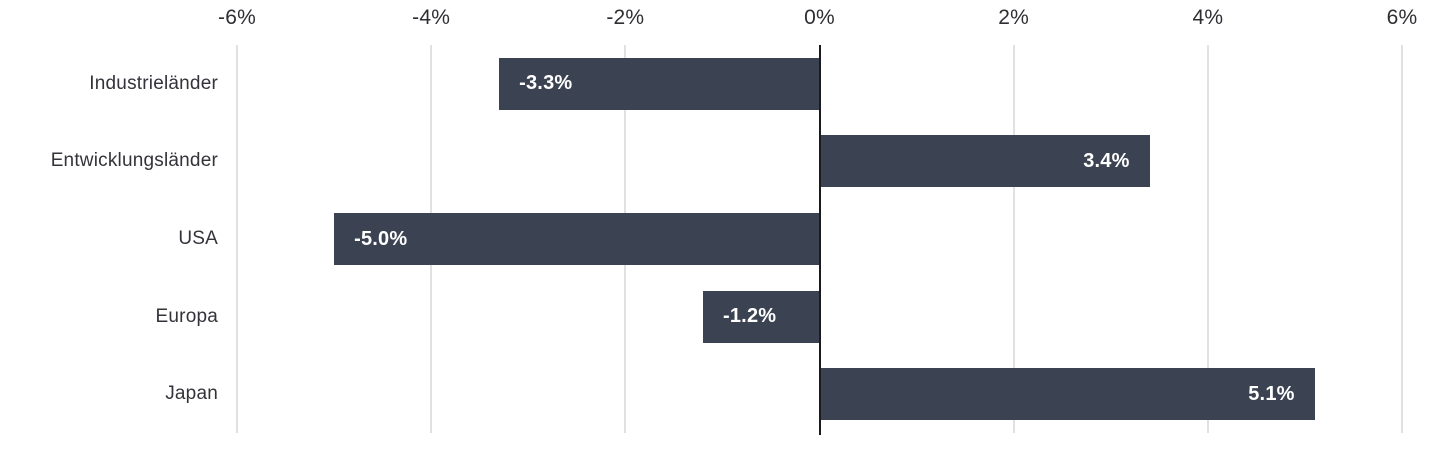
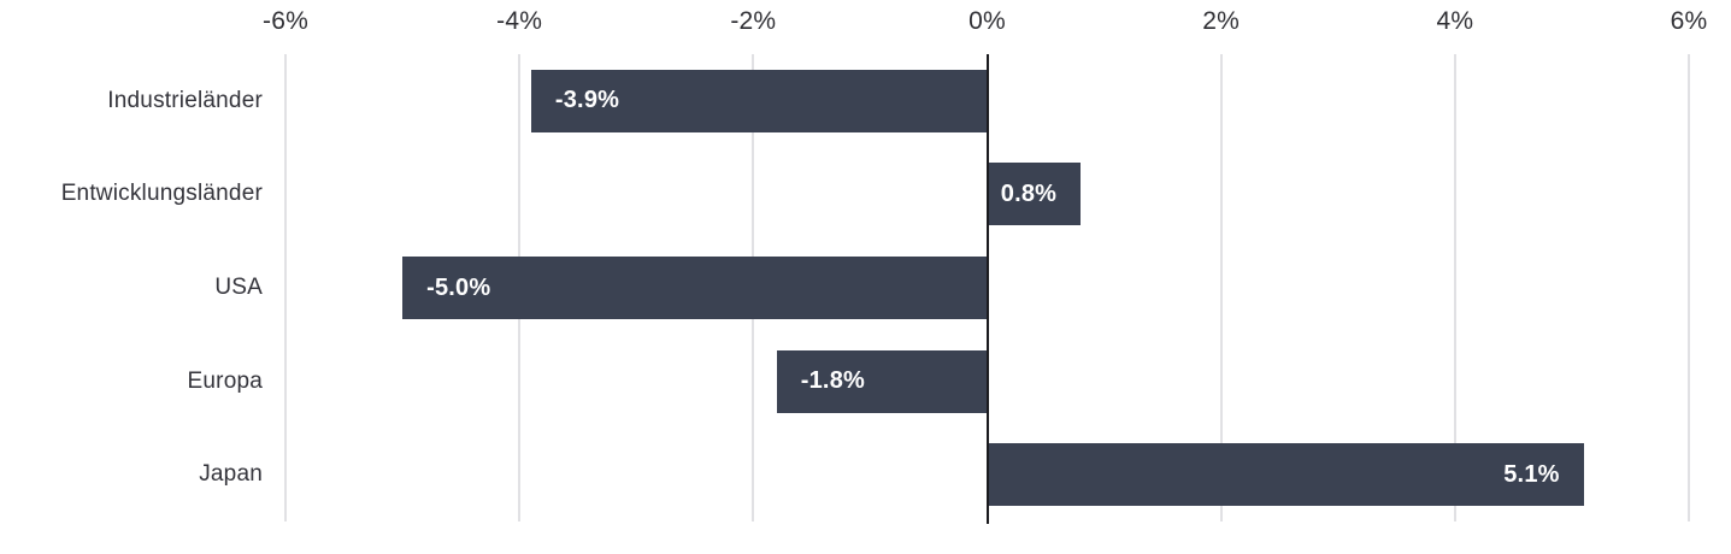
Industrieländer: -3.3% -> -3.9%
Entwicklungsländer: 3.4% -> 0.8%
Europa: -1.2% -> -1.8%
